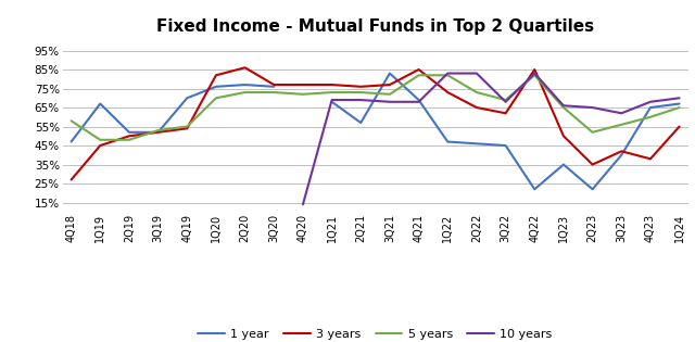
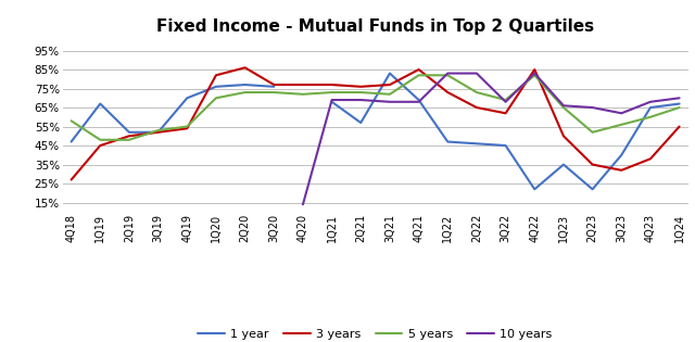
3 years/3Q23: 42% -> 32%
